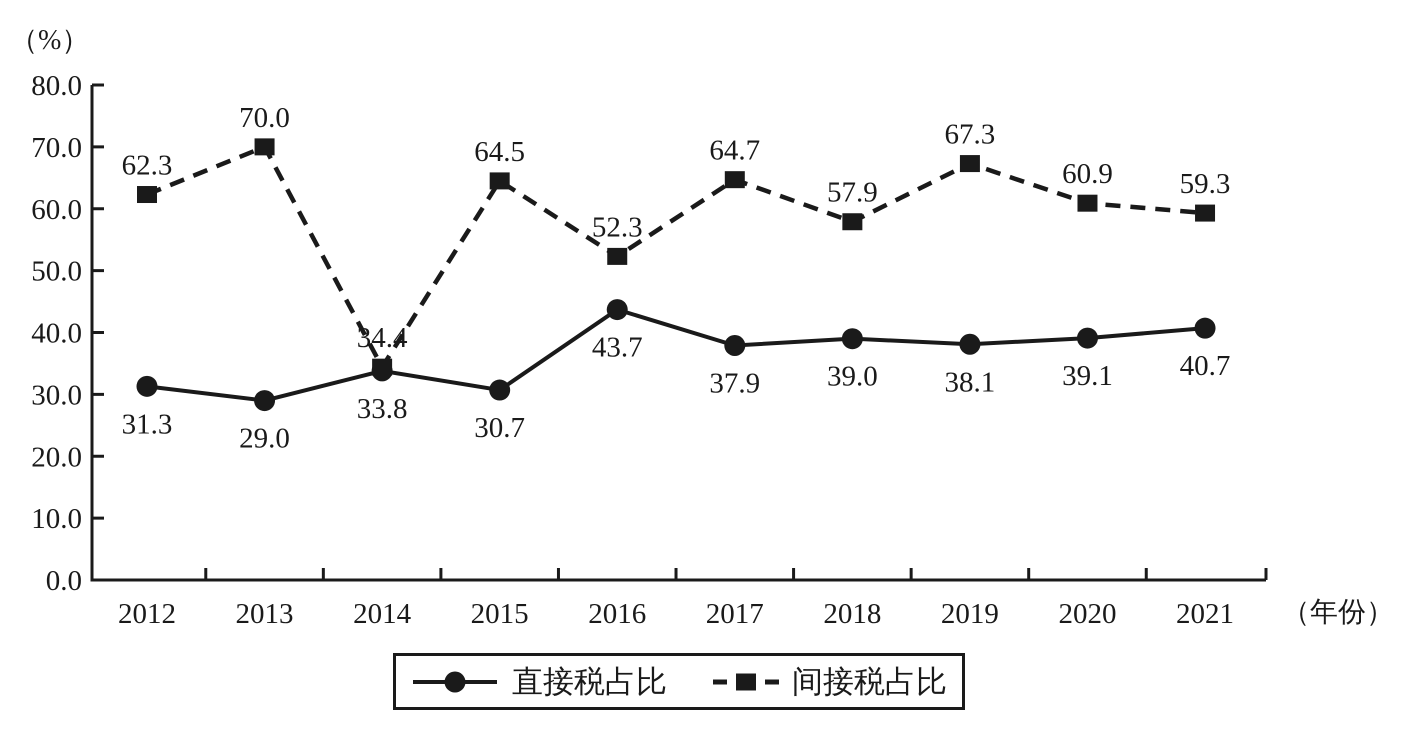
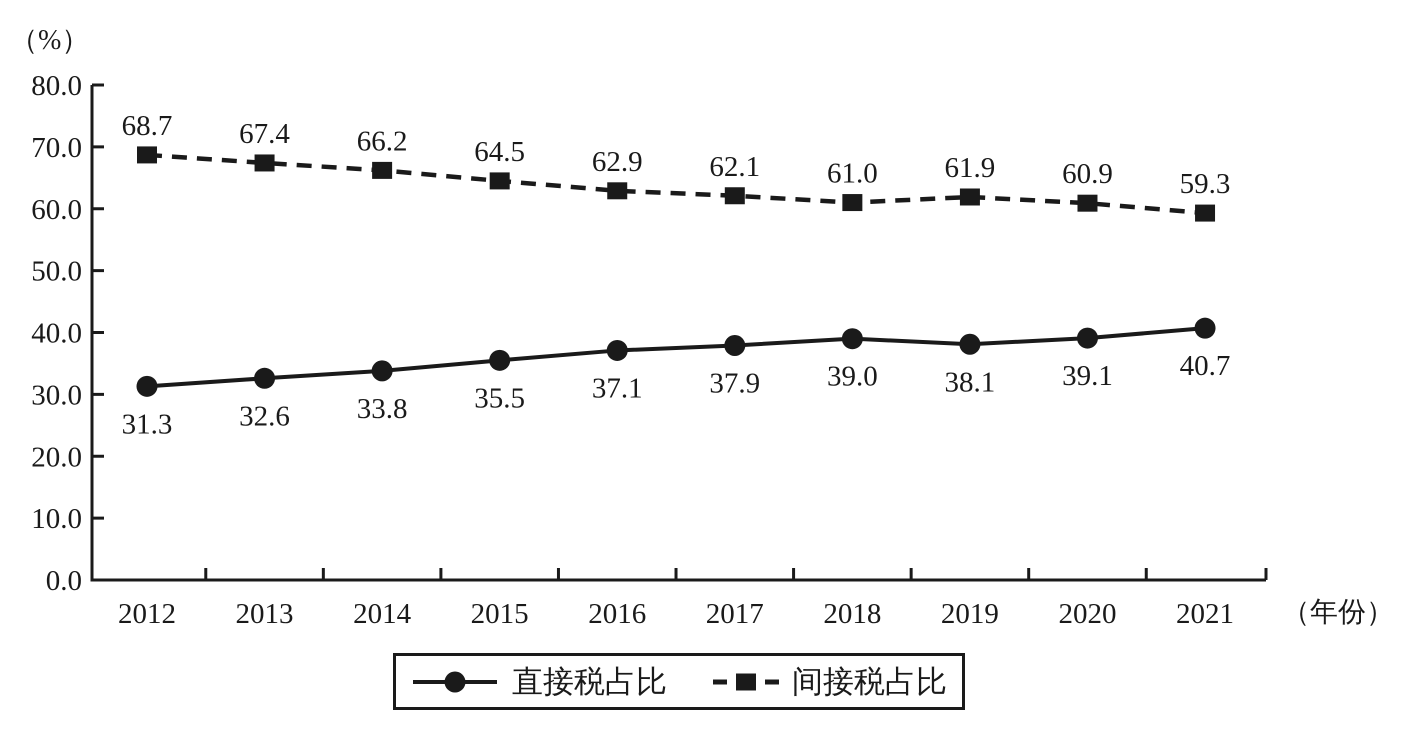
间接税占比/2012: 62.3 -> 68.7
直接税占比/2013: 29.0 -> 32.6
间接税占比/2013: 70.0 -> 67.4
间接税占比/2014: 34.4 -> 66.2
直接税占比/2015: 30.7 -> 35.5
直接税占比/2016: 43.7 -> 37.1
间接税占比/2016: 52.3 -> 62.9
间接税占比/2017: 64.7 -> 62.1
间接税占比/2018: 57.9 -> 61.0
间接税占比/2019: 67.3 -> 61.9
